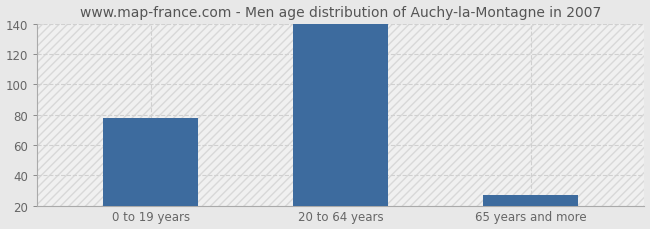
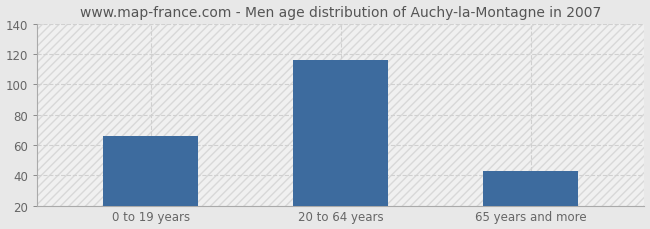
0 to 19 years: 78 -> 66
20 to 64 years: 140 -> 116
65 years and more: 27 -> 43
